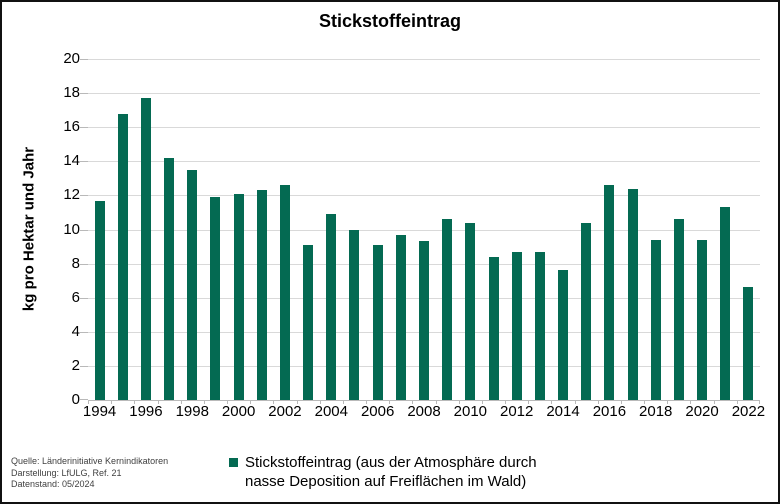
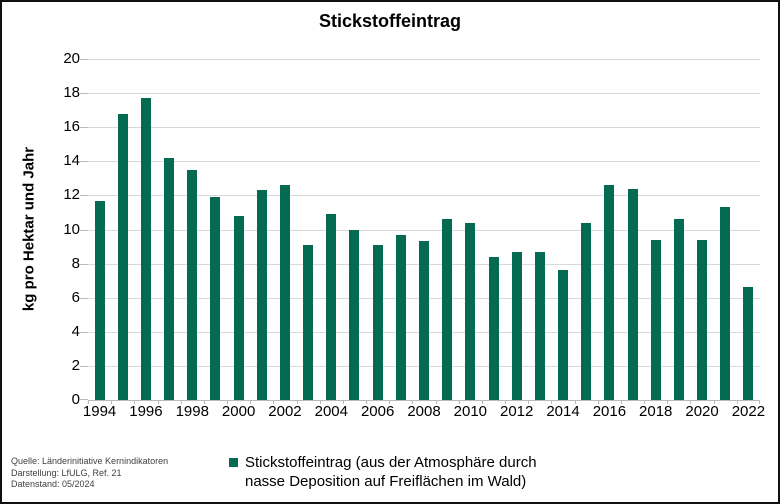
2000: 12.1 -> 10.8
